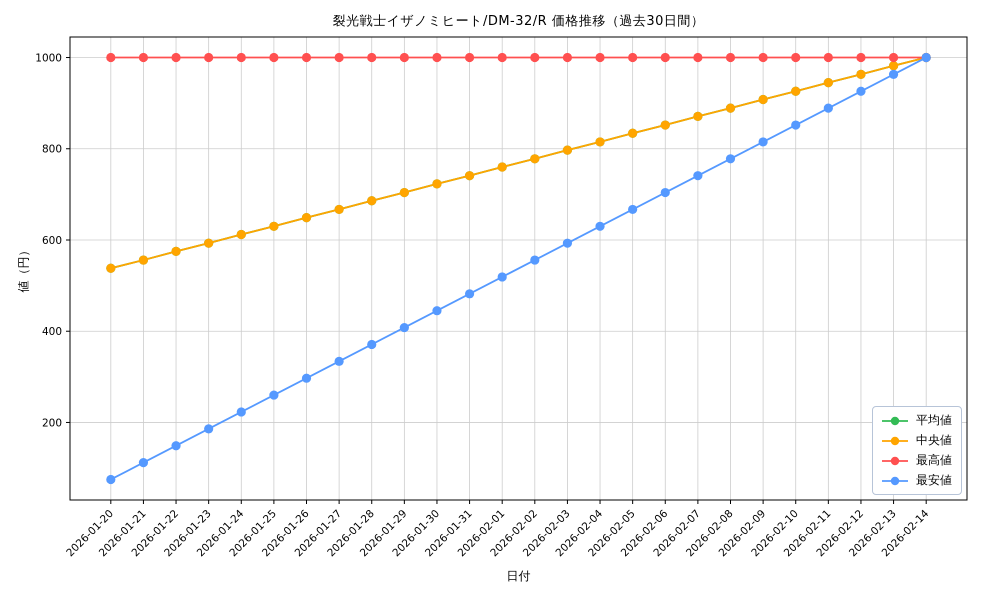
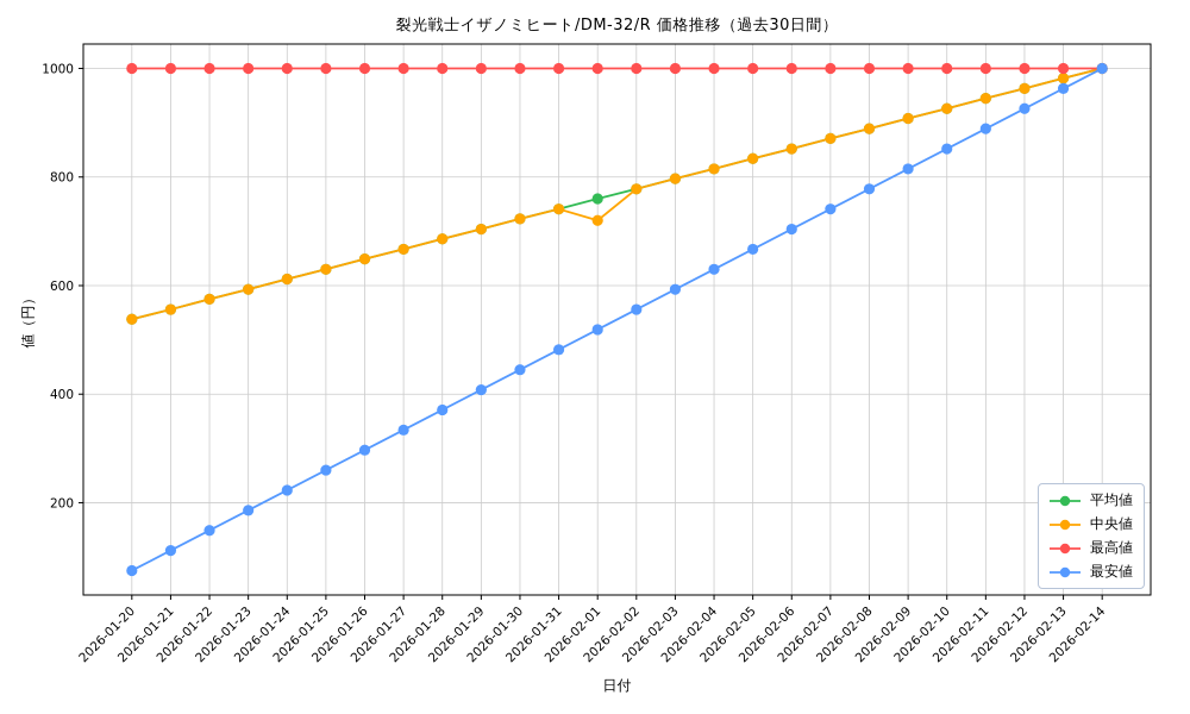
中央値/2026-02-01: 760 -> 720
